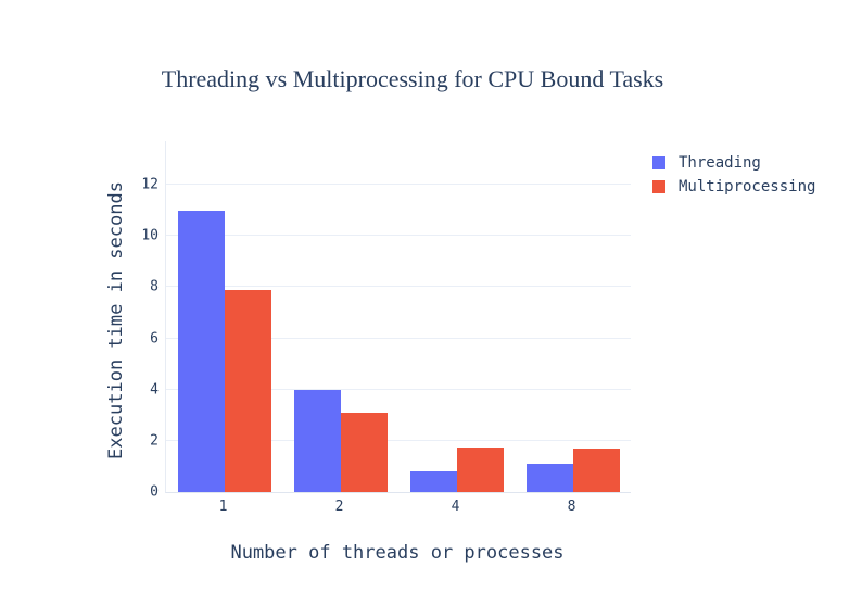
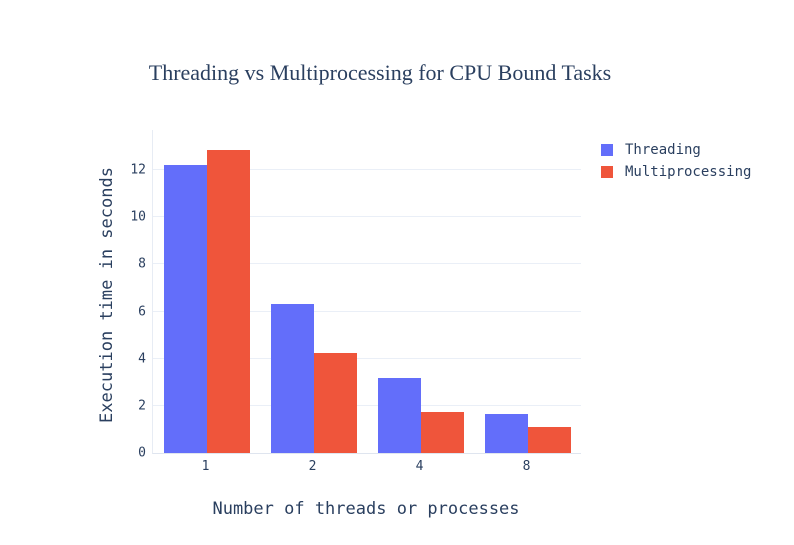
Threading/1: 11.0 -> 12.2
Multiprocessing/1: 7.9 -> 12.8
Threading/2: 4.0 -> 6.3
Multiprocessing/2: 3.1 -> 4.2
Threading/4: 0.8 -> 3.2
Threading/8: 1.1 -> 1.6
Multiprocessing/8: 1.7 -> 1.1
